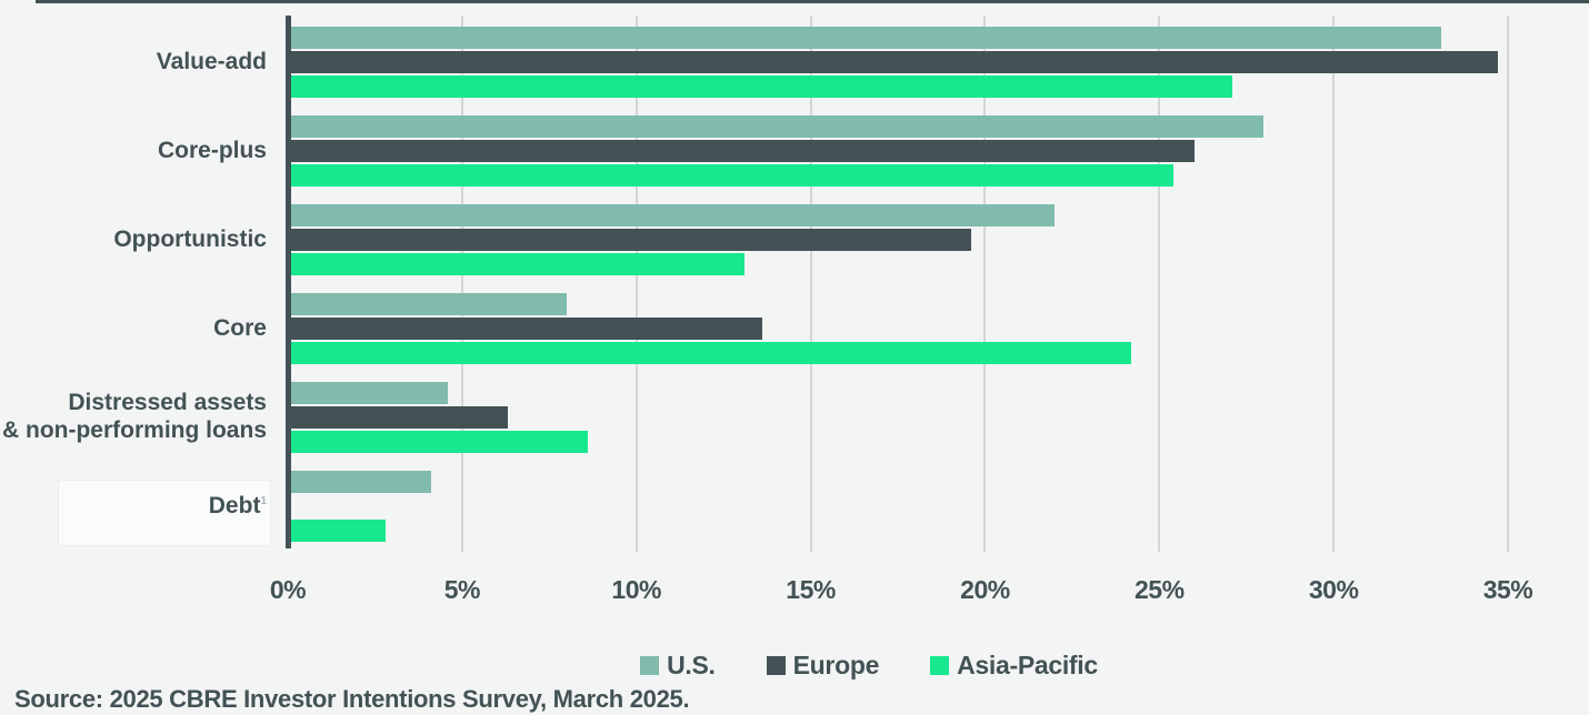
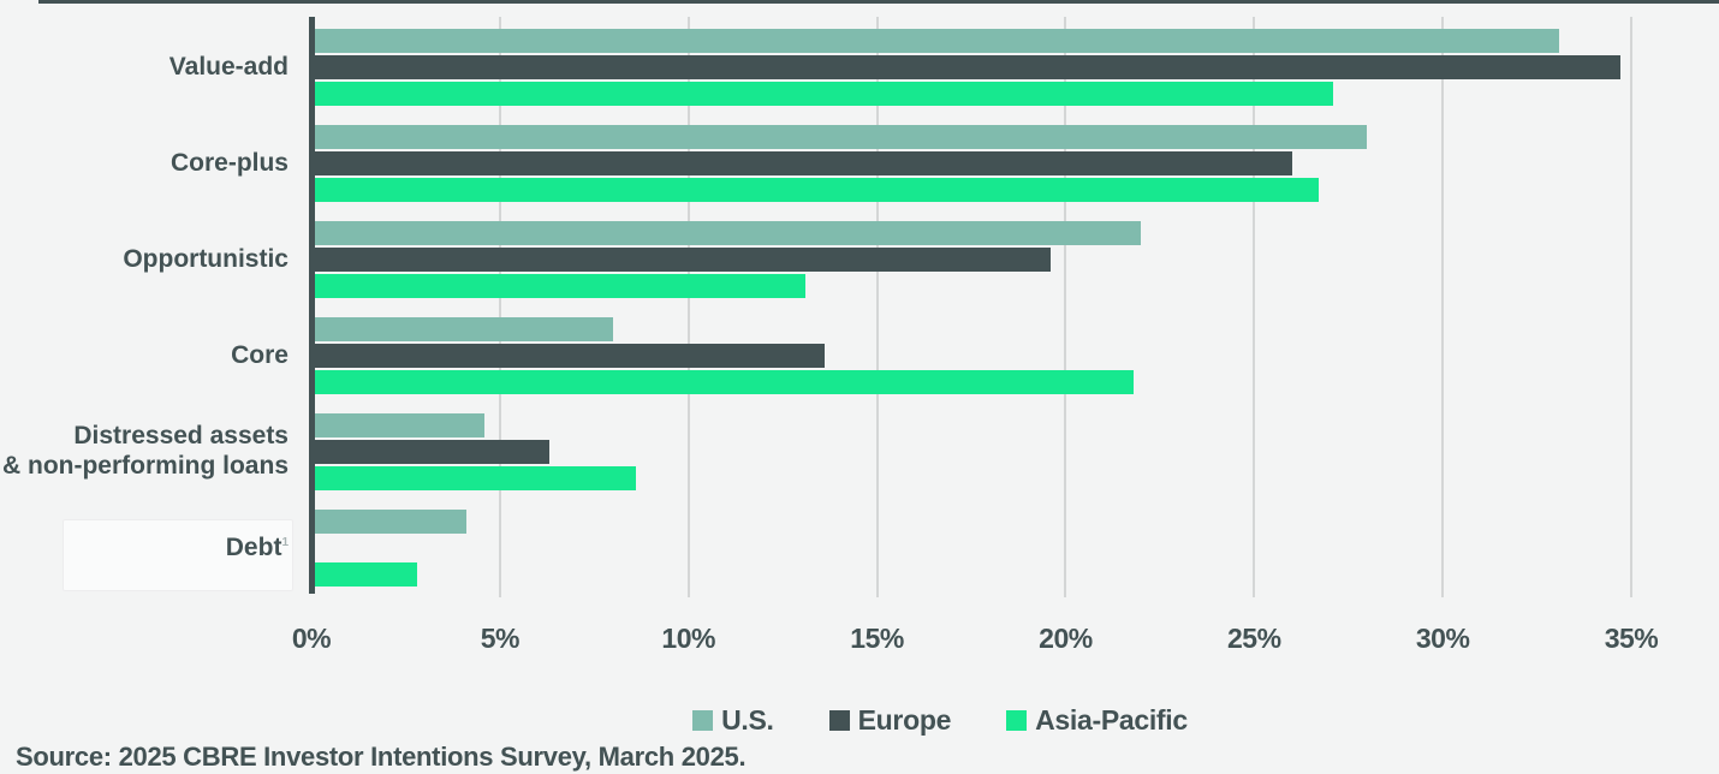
Asia-Pacific/Core-plus: 25.4% -> 26.7%
Asia-Pacific/Core: 24.2% -> 21.8%
